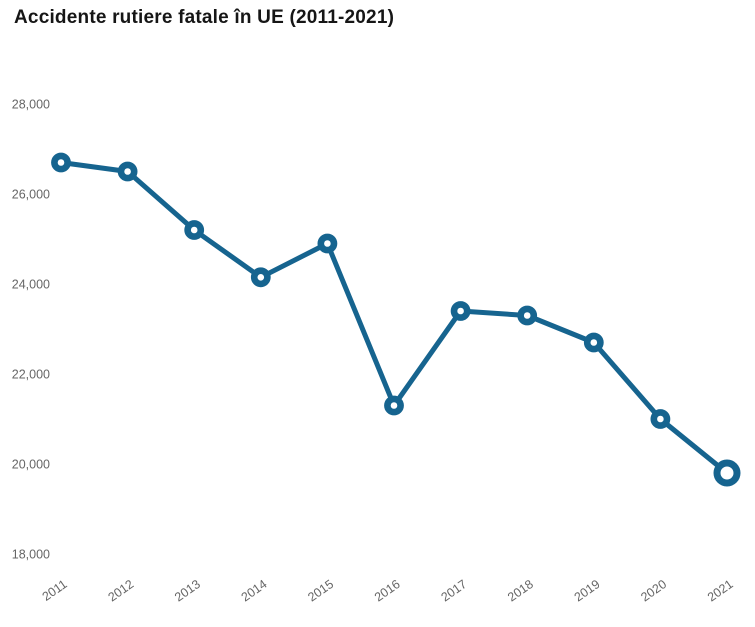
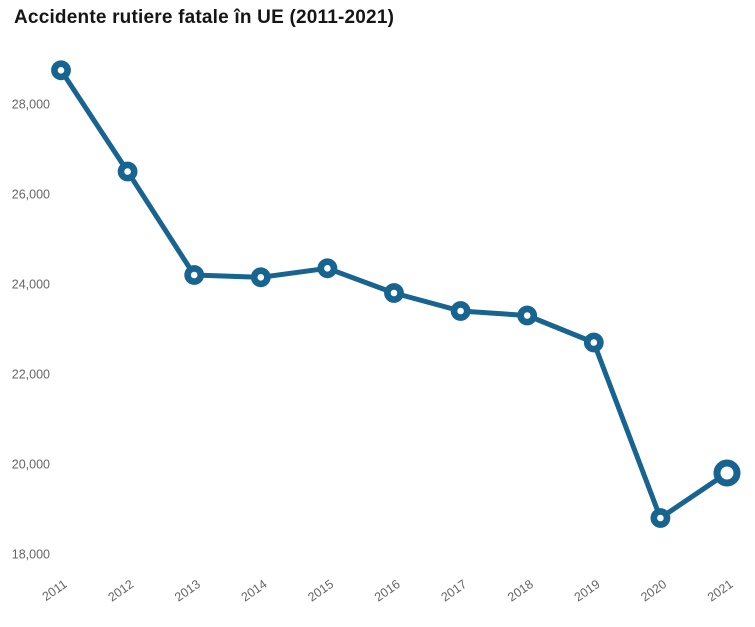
2011: 26700 -> 28800
2013: 25200 -> 24200
2015: 24900 -> 24400
2016: 21300 -> 23800
2020: 21000 -> 18800
